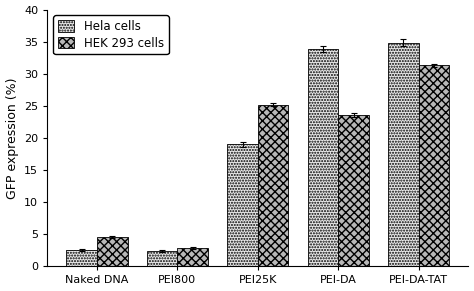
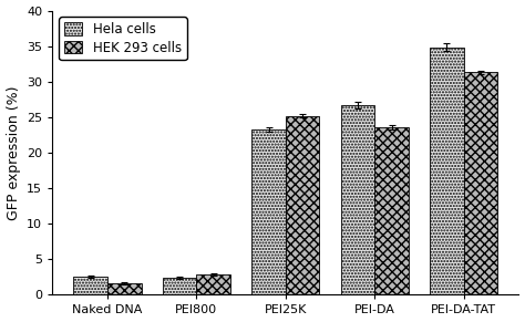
HEK 293 cells/Naked DNA: 4.6 -> 1.6
Hela cells/PEI25K: 19.0 -> 23.3
Hela cells/PEI-DA: 33.8 -> 26.7
